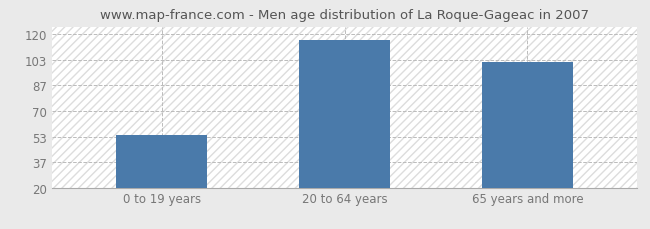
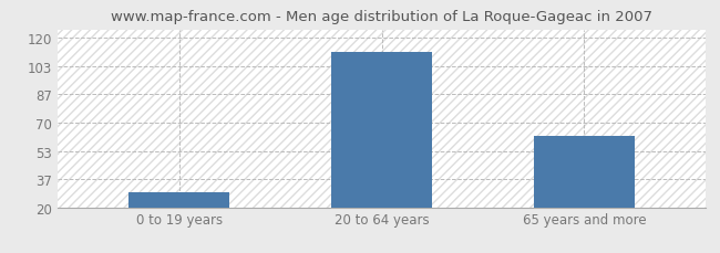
0 to 19 years: 54 -> 29
20 to 64 years: 116 -> 112
65 years and more: 102 -> 62
